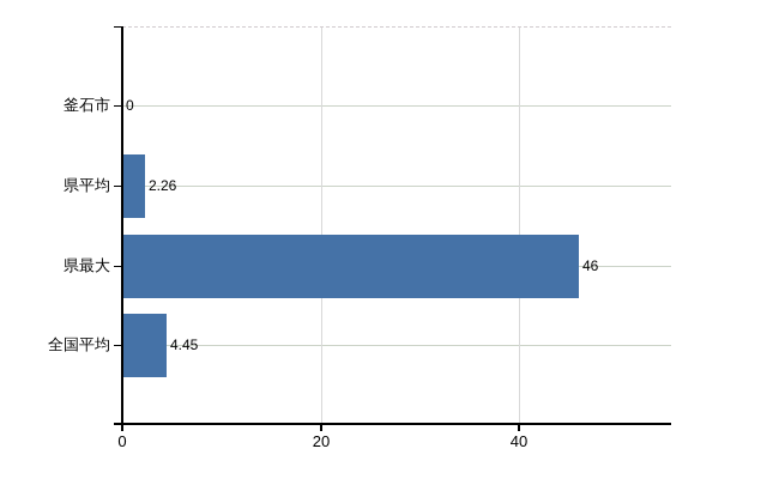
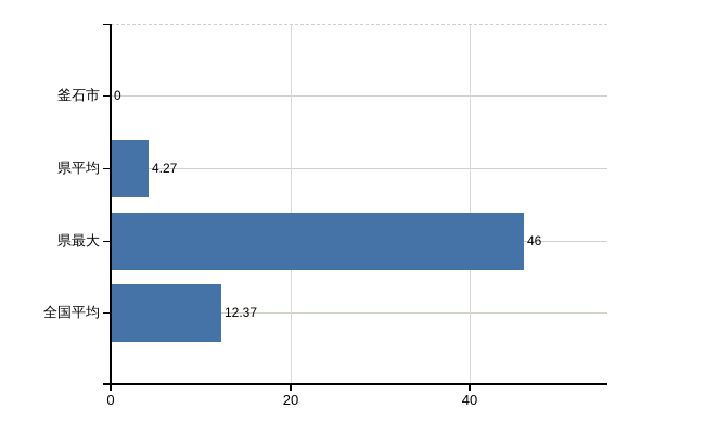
県平均: 2.26 -> 4.27
全国平均: 4.45 -> 12.37
